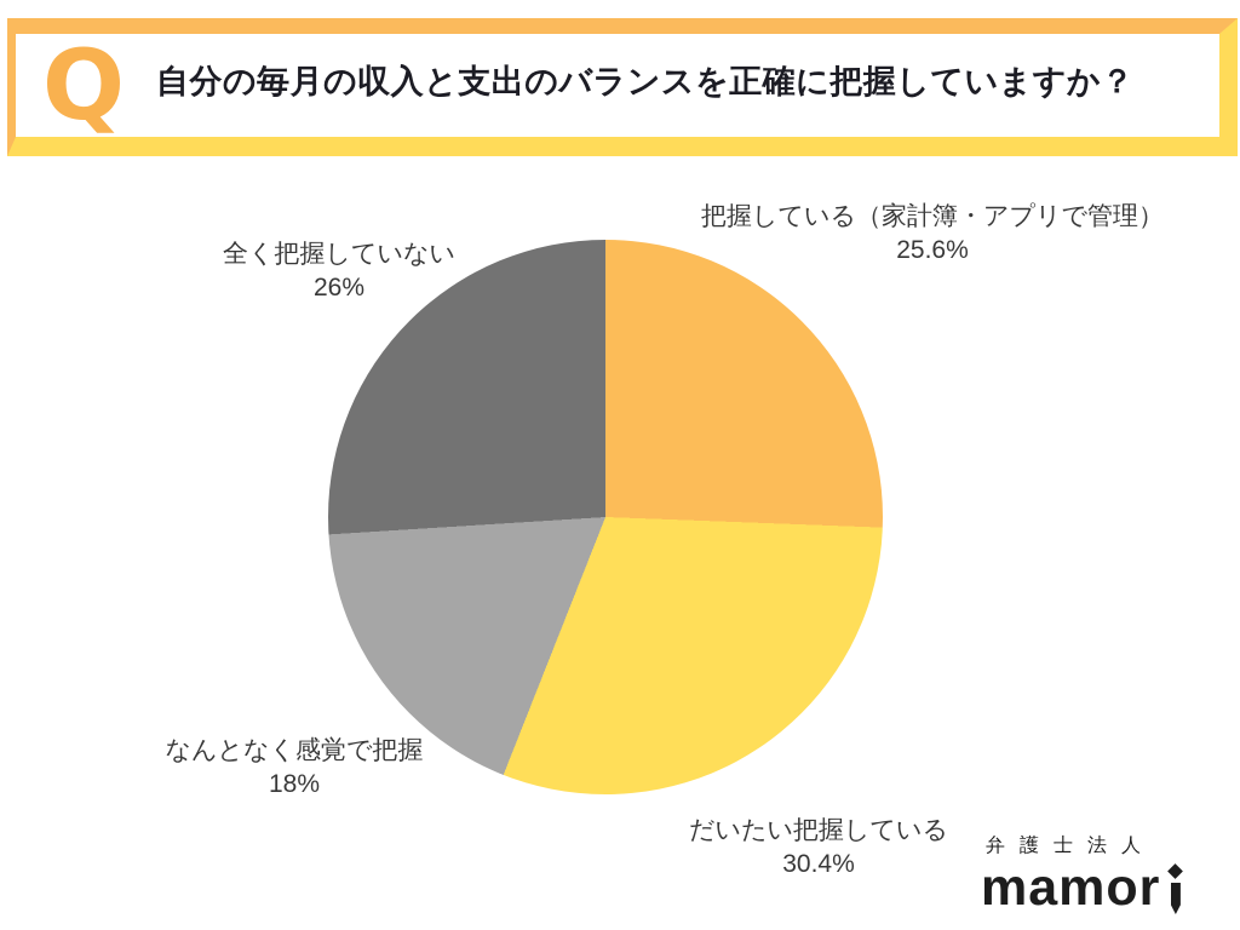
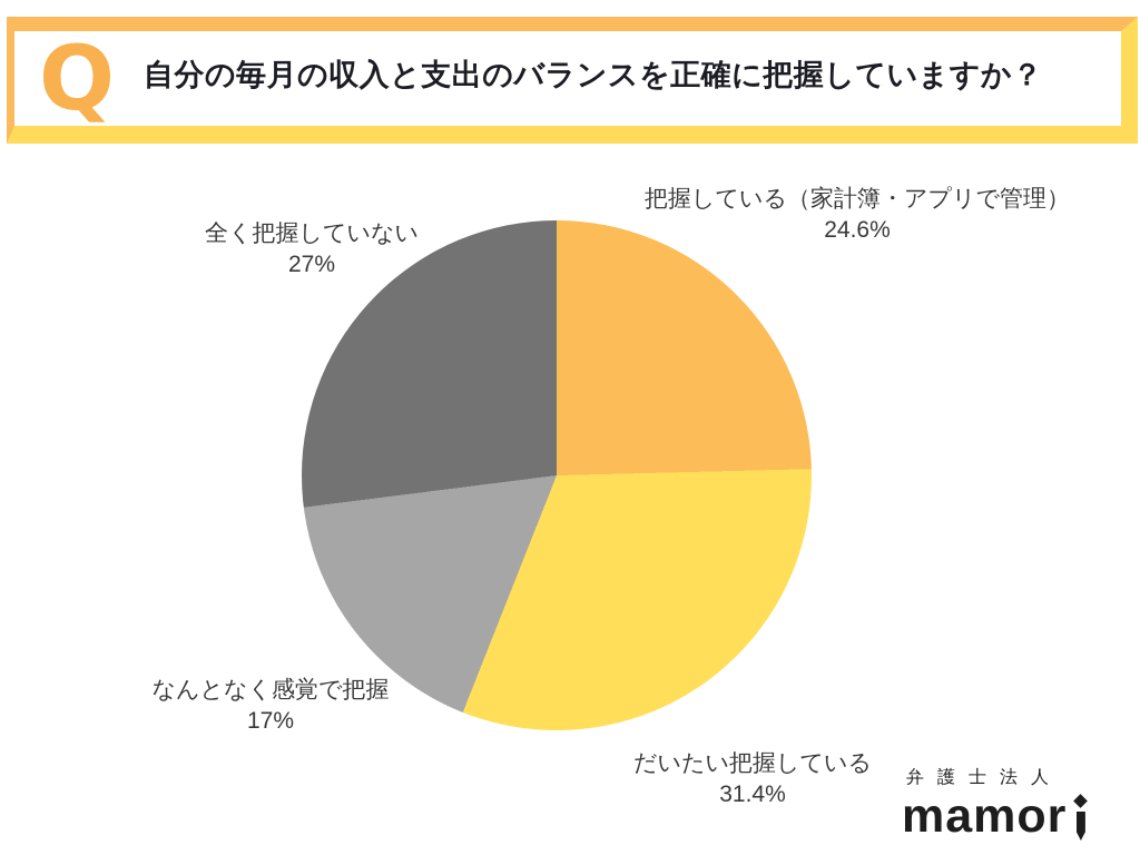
把握している（家計簿・アプリで管理）: 25.6% -> 24.6%
だいたい把握している: 30.4% -> 31.4%
なんとなく感覚で把握: 18% -> 17%
全く把握していない: 26% -> 27%
